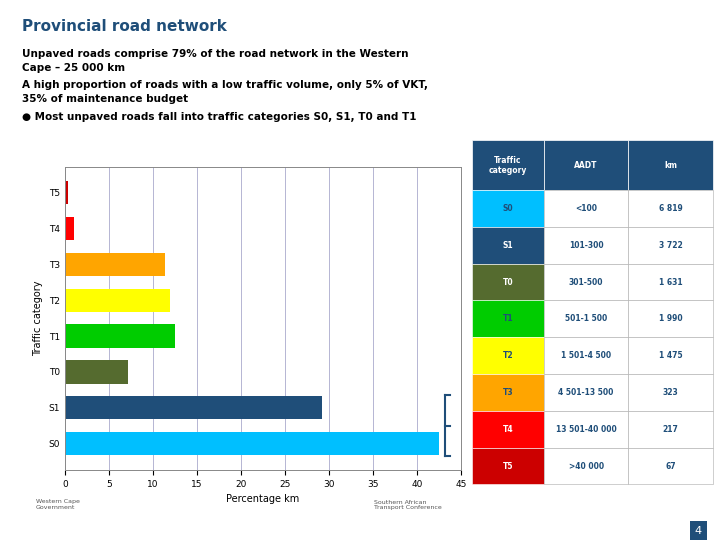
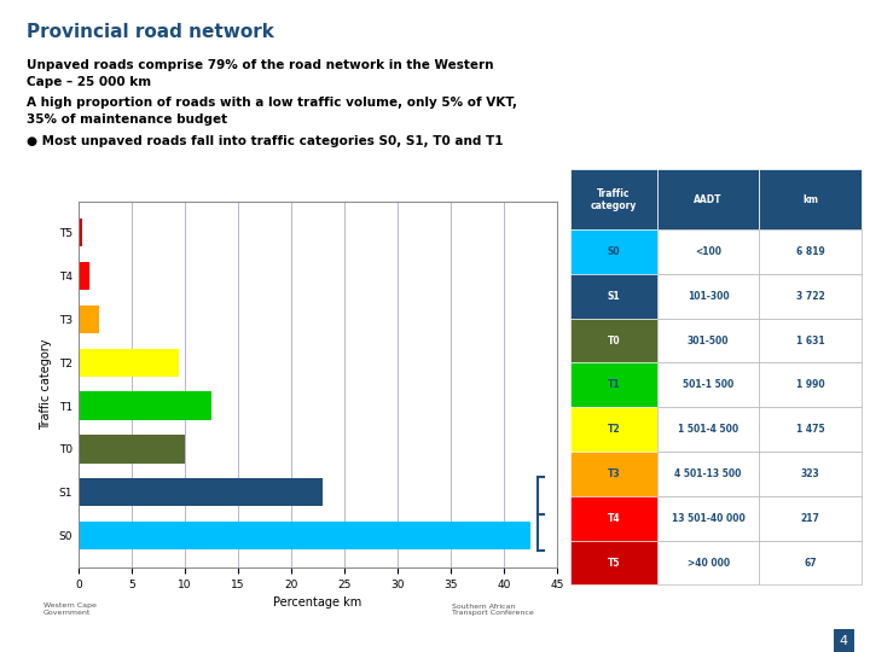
T3: 11.4 -> 2.0
T2: 12.0 -> 9.5
T0: 7.2 -> 10.0
S1: 29.2 -> 23.0
